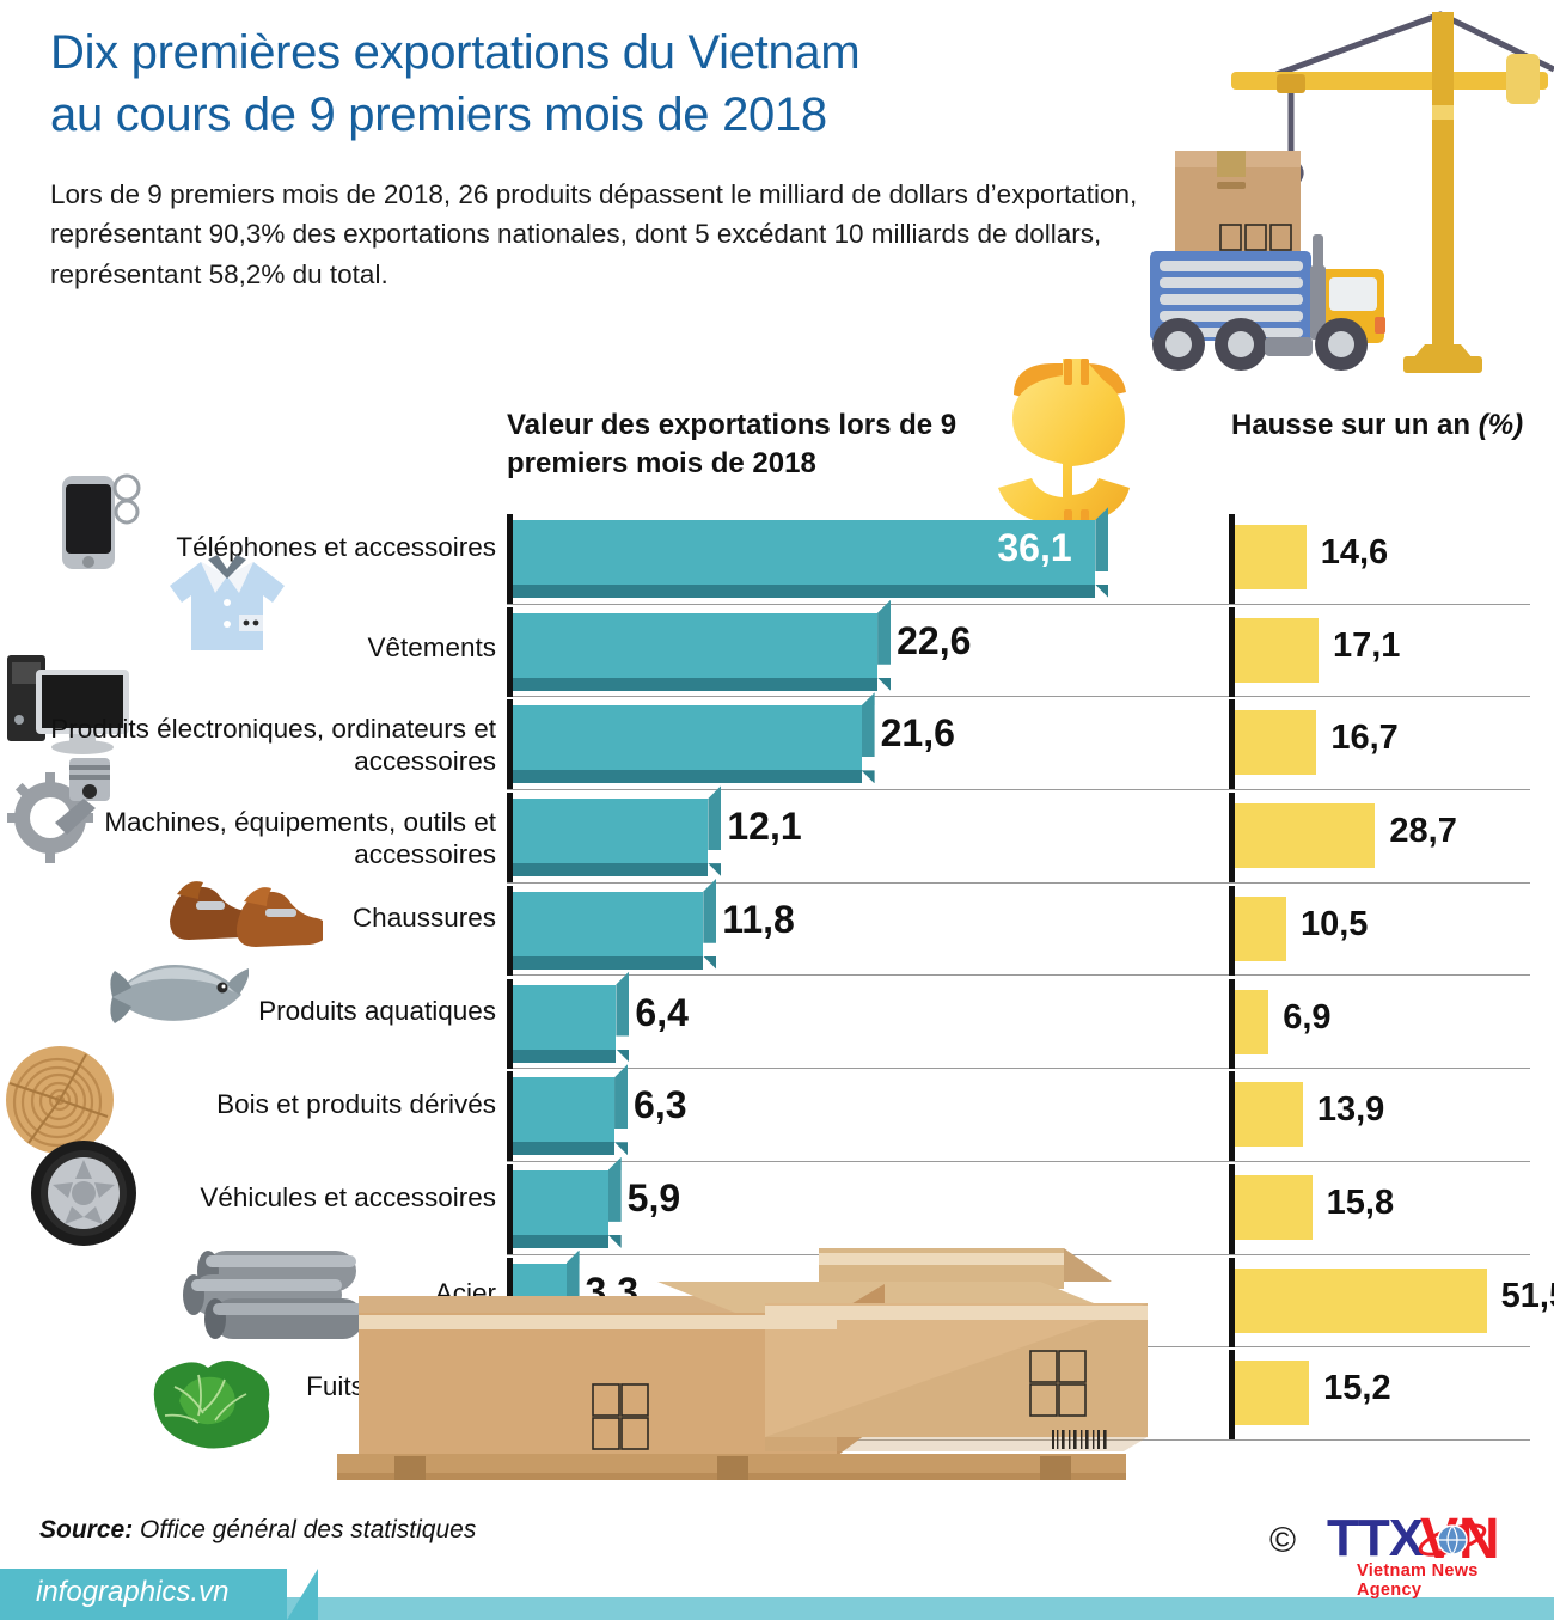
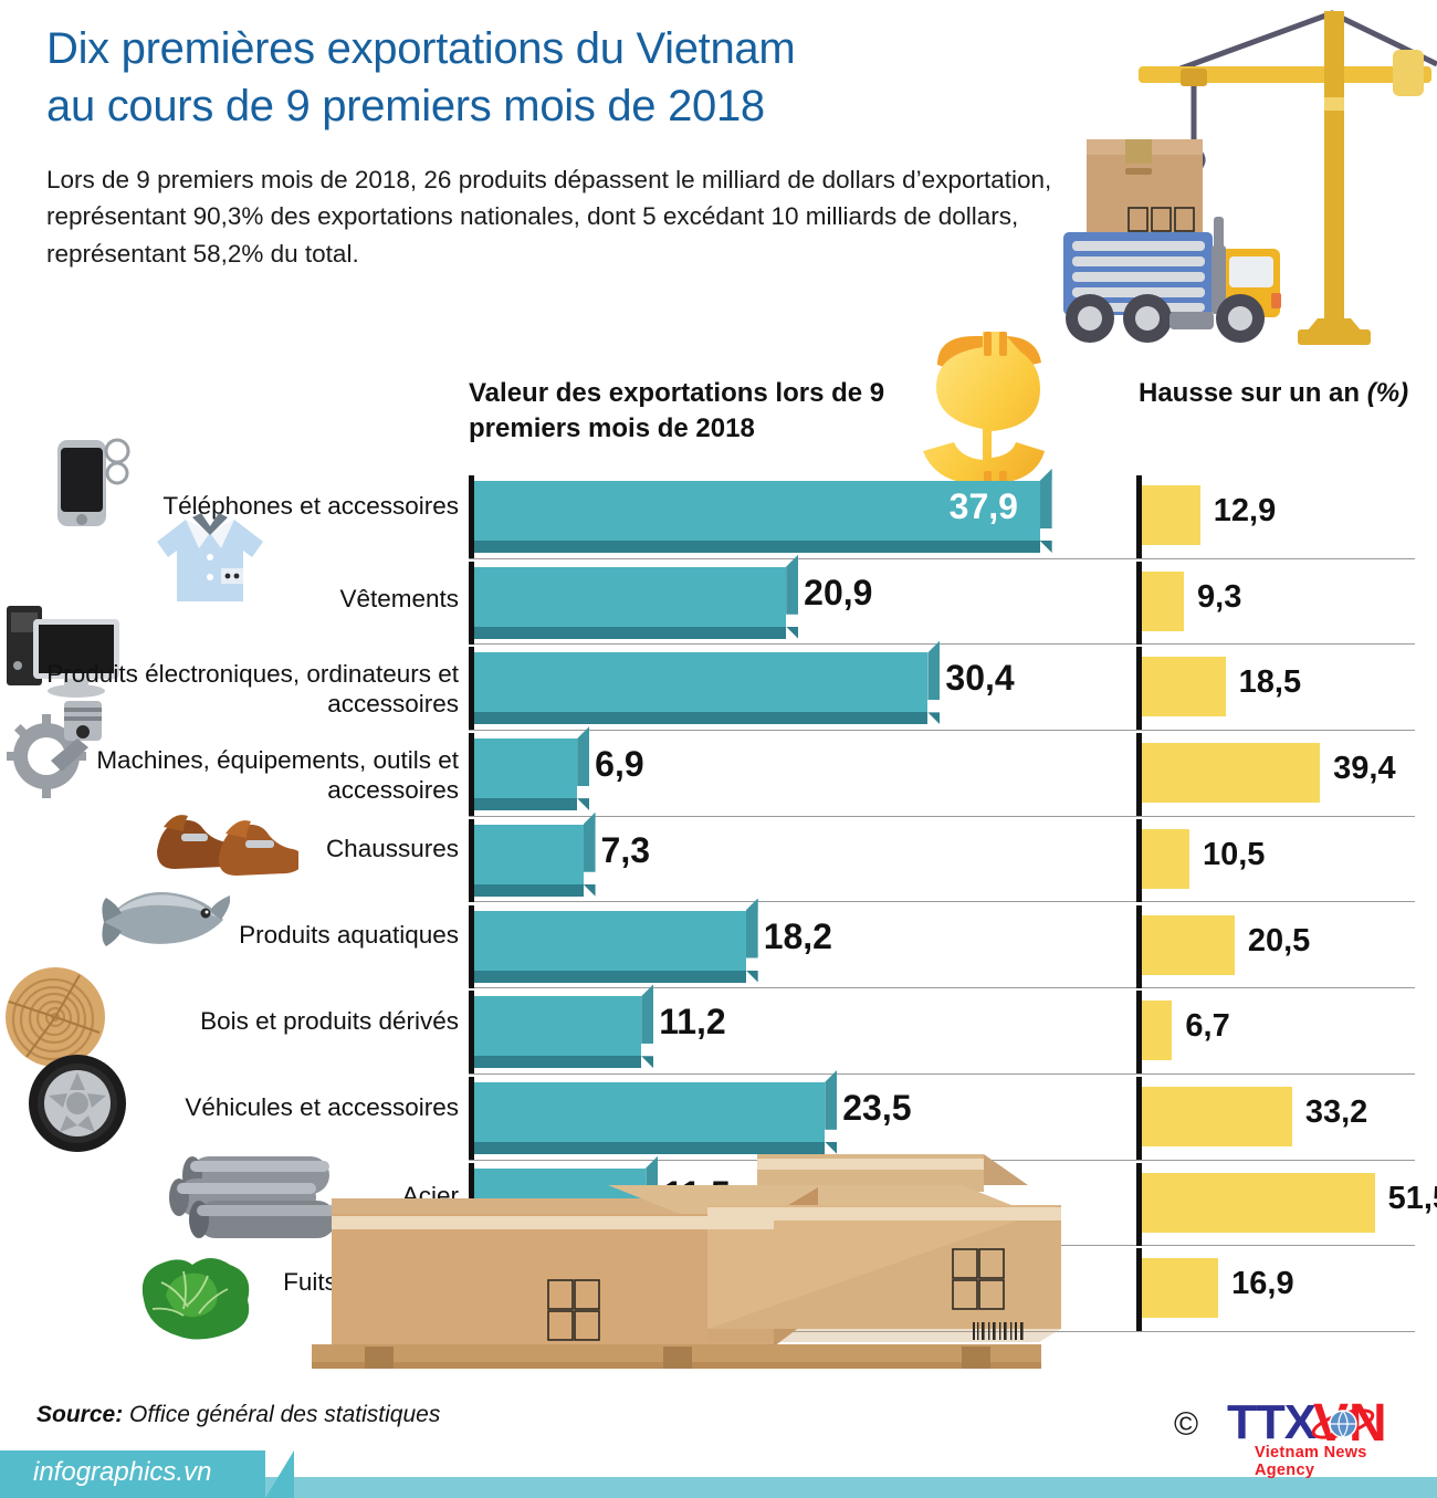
Valeur des exportations lors de 9 premiers mois de 2018/Téléphones et accessoires: 36,1 -> 37,9
Hausse sur un an (%)/Téléphones et accessoires: 14,6 -> 12,9
Valeur des exportations lors de 9 premiers mois de 2018/Vêtements: 22,6 -> 20,9
Hausse sur un an (%)/Vêtements: 17,1 -> 9,3
Valeur des exportations lors de 9 premiers mois de 2018/Produits électroniques, ordinateurs et accessoires: 21,6 -> 30,4
Hausse sur un an (%)/Produits électroniques, ordinateurs et accessoires: 16,7 -> 18,5
Valeur des exportations lors de 9 premiers mois de 2018/Machines, équipements, outils et accessoires: 12,1 -> 6,9
Hausse sur un an (%)/Machines, équipements, outils et accessoires: 28,7 -> 39,4
Valeur des exportations lors de 9 premiers mois de 2018/Chaussures: 11,8 -> 7,3
Valeur des exportations lors de 9 premiers mois de 2018/Produits aquatiques: 6,4 -> 18,2
Hausse sur un an (%)/Produits aquatiques: 6,9 -> 20,5
Valeur des exportations lors de 9 premiers mois de 2018/Bois et produits dérivés: 6,3 -> 11,2
Hausse sur un an (%)/Bois et produits dérivés: 13,9 -> 6,7
Valeur des exportations lors de 9 premiers mois de 2018/Véhicules et accessoires: 5,9 -> 23,5
Hausse sur un an (%)/Véhicules et accessoires: 15,8 -> 33,2
Valeur des exportations lors de 9 premiers mois de 2018/Acier: 3,3 -> 11,5
Hausse sur un an (%)/Fuits etlégumes: 15,2 -> 16,9
